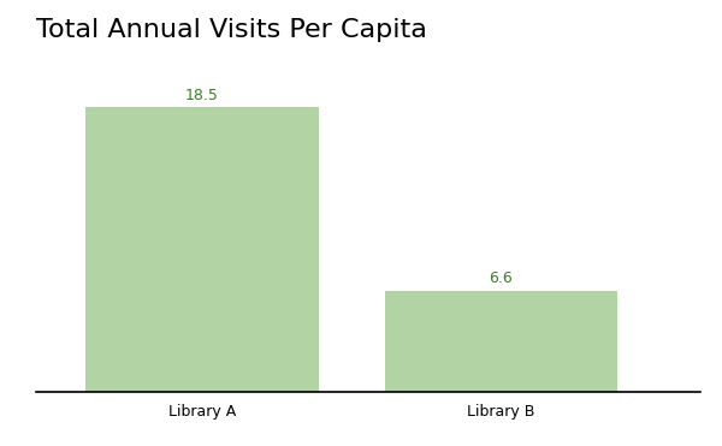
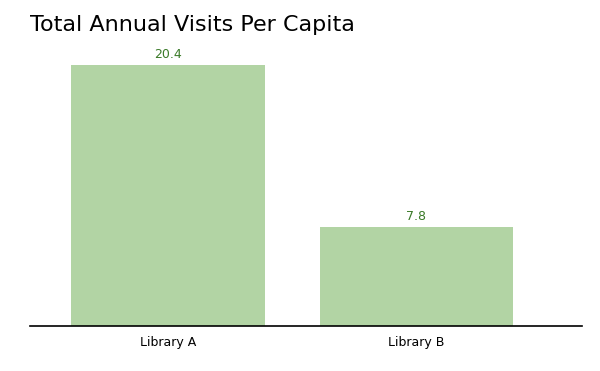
Library A: 18.5 -> 20.4
Library B: 6.6 -> 7.8
